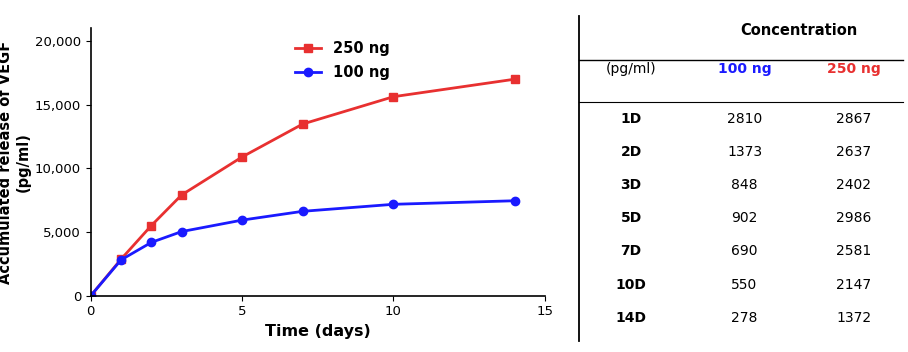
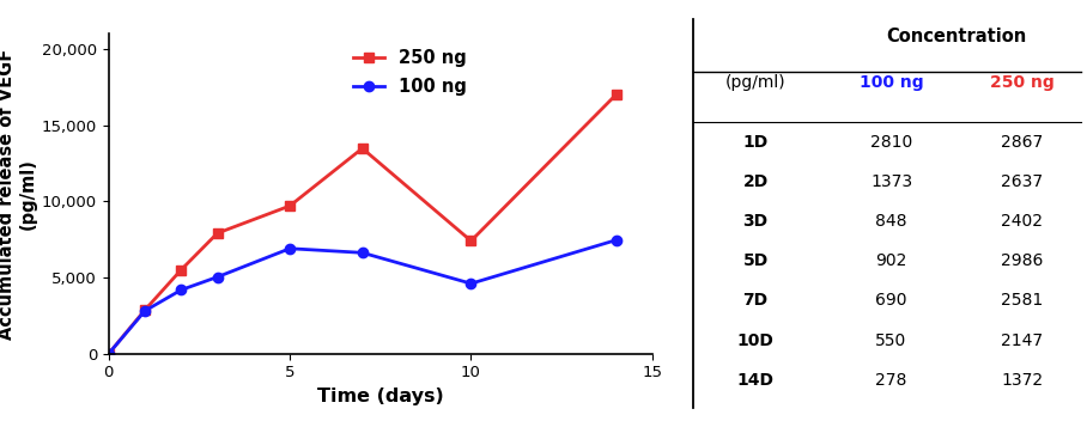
100 ng/5: 5,900 -> 6,900
250 ng/5: 10,900 -> 9,700
100 ng/10: 7,200 -> 4,600
250 ng/10: 15,600 -> 7,400
